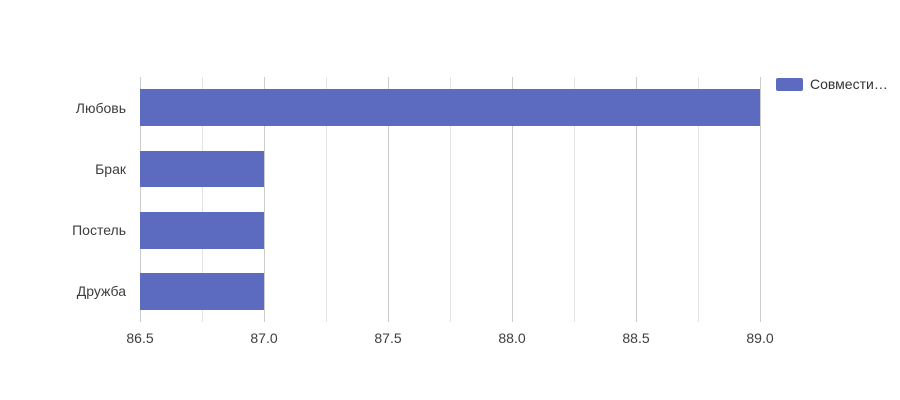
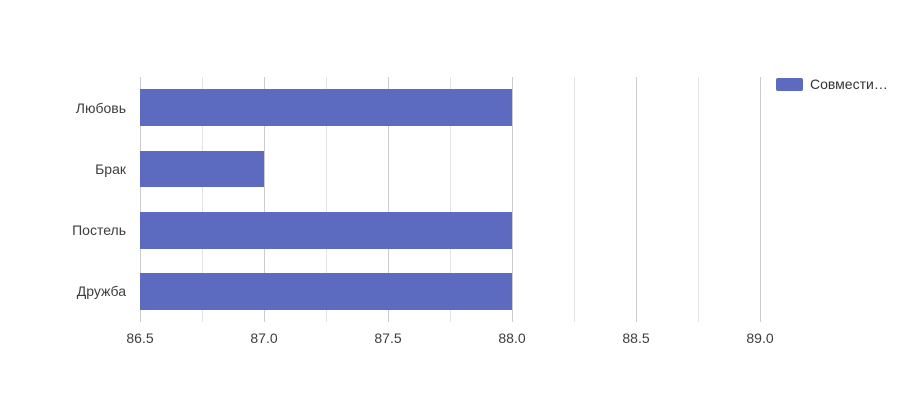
Любовь: 89 -> 88
Постель: 87 -> 88
Дружба: 87 -> 88
